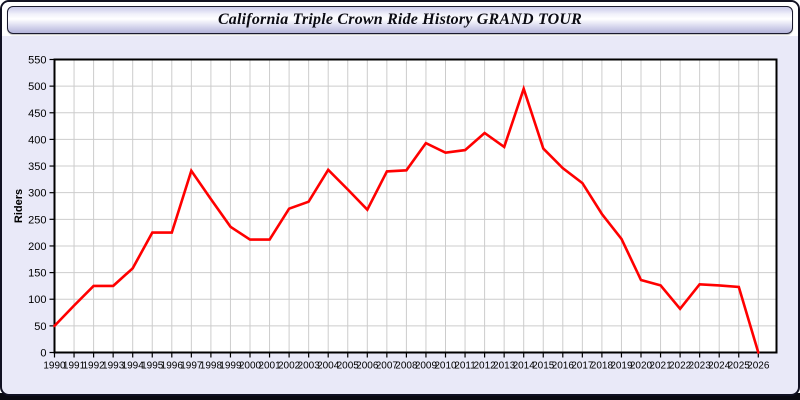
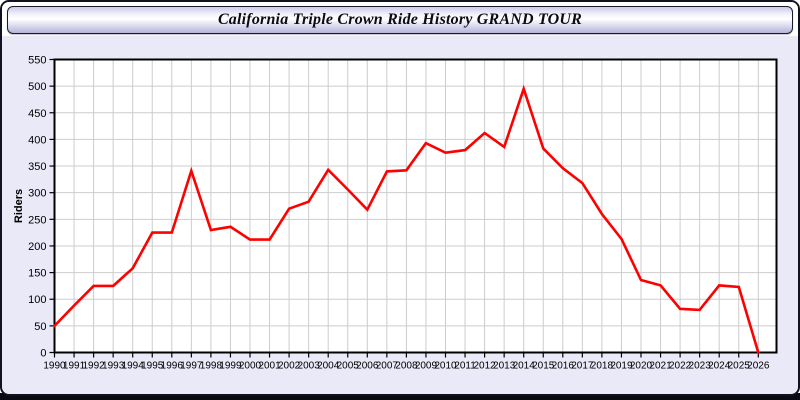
1998: 290 -> 230
2023: 130 -> 80
